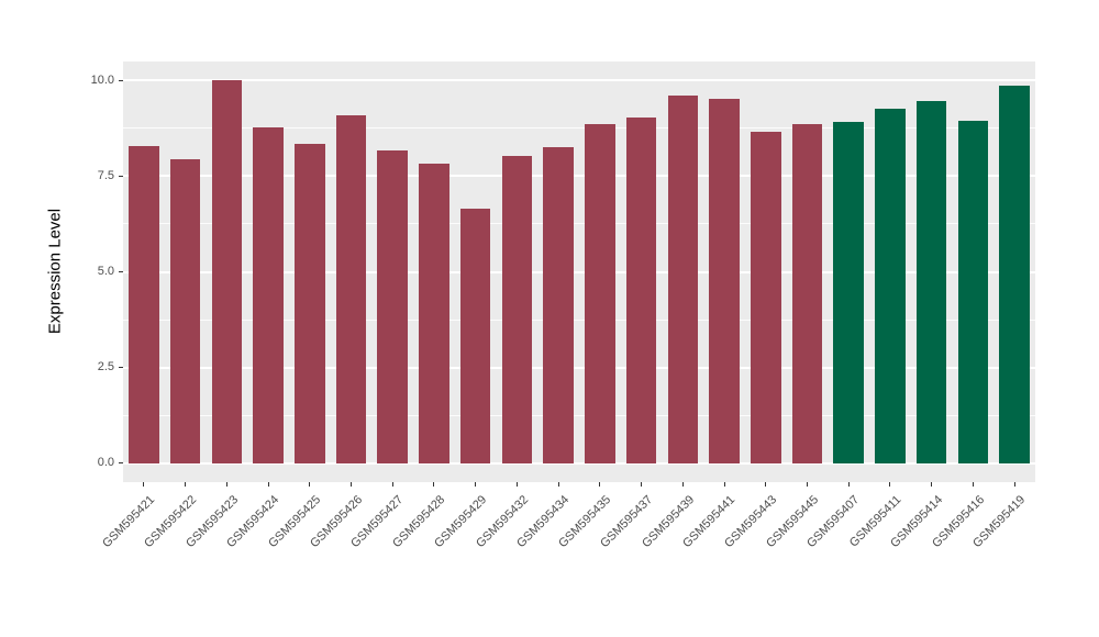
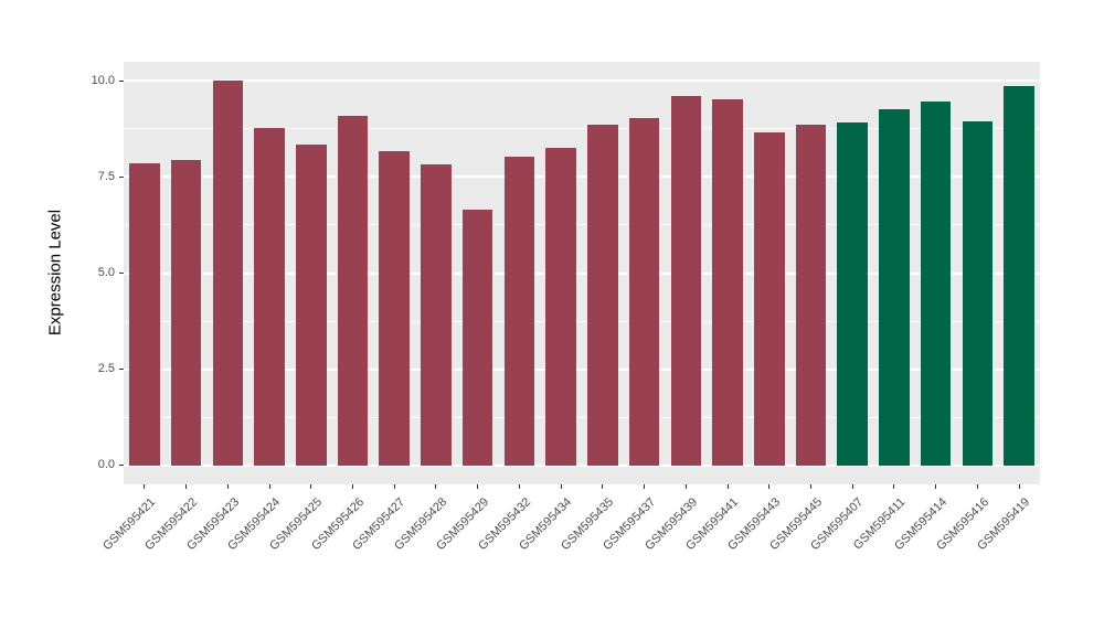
GSM595421: 8.3 -> 7.9
